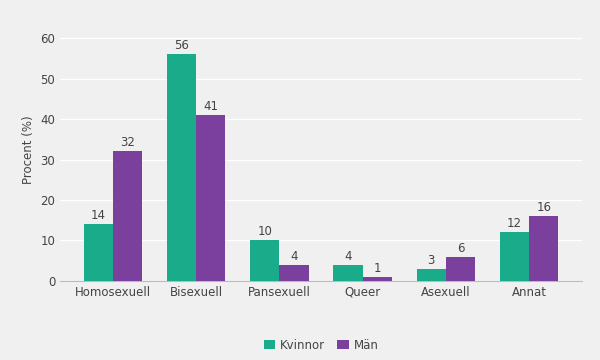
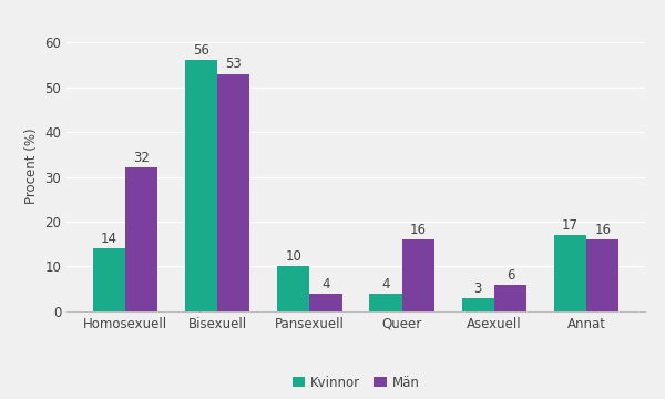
Män/Bisexuell: 41 -> 53
Män/Queer: 1 -> 16
Kvinnor/Annat: 12 -> 17
